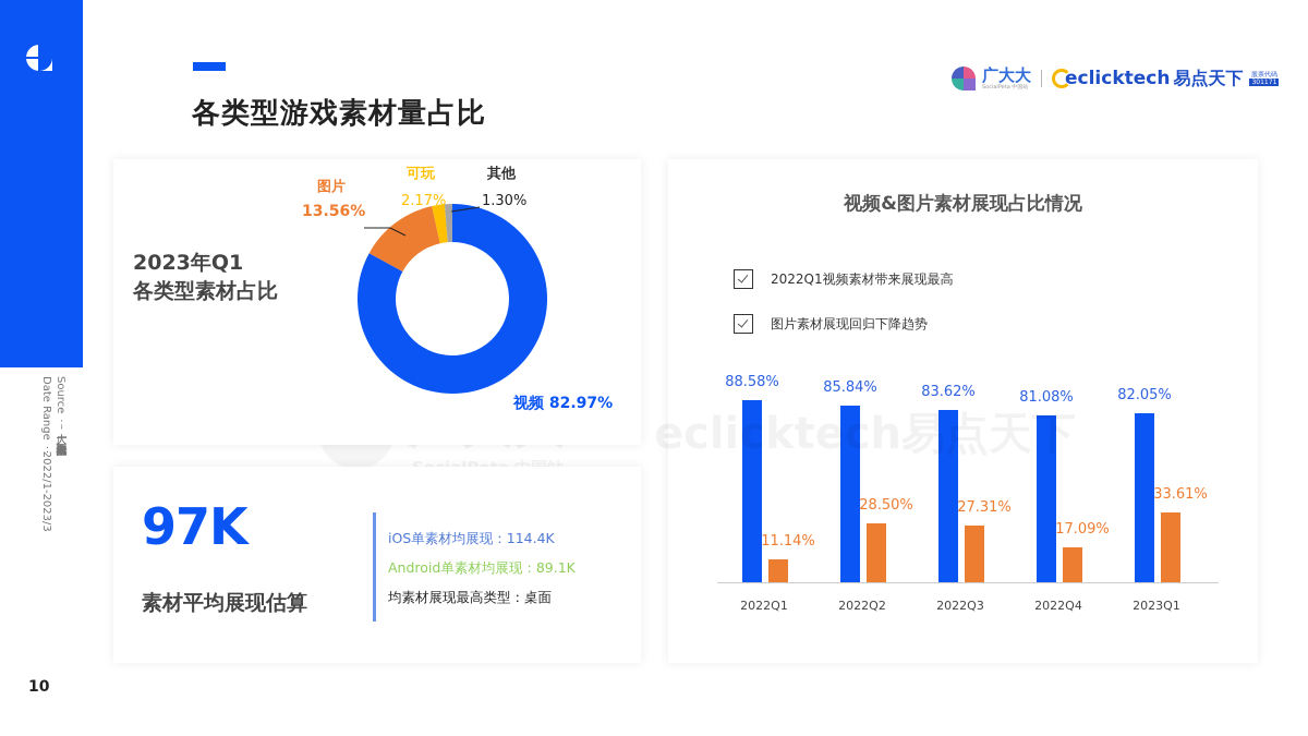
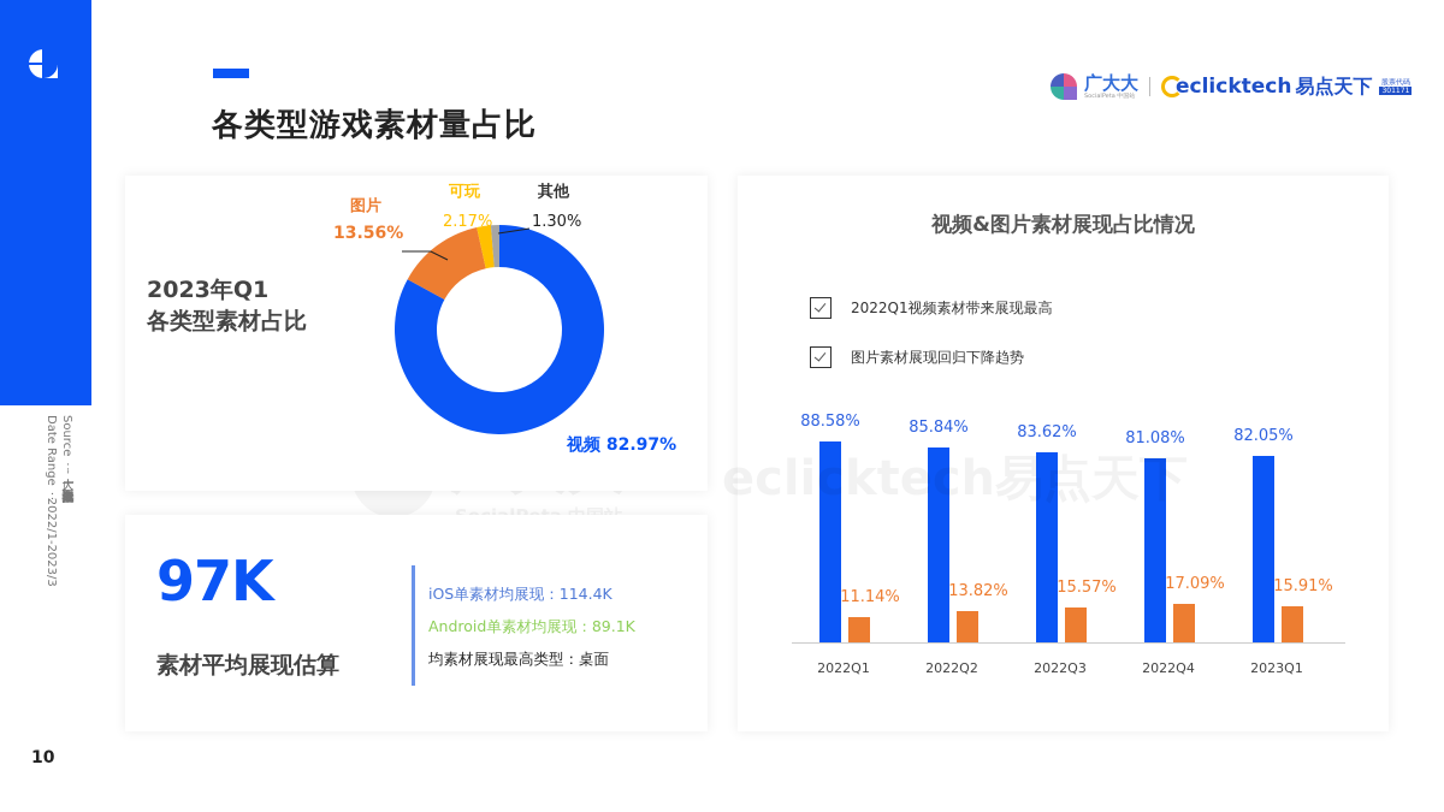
视频&图片素材展现占比情况/图片/2022Q2: 28.50% -> 13.82%
视频&图片素材展现占比情况/图片/2022Q3: 27.31% -> 15.57%
视频&图片素材展现占比情况/图片/2023Q1: 33.61% -> 15.91%
